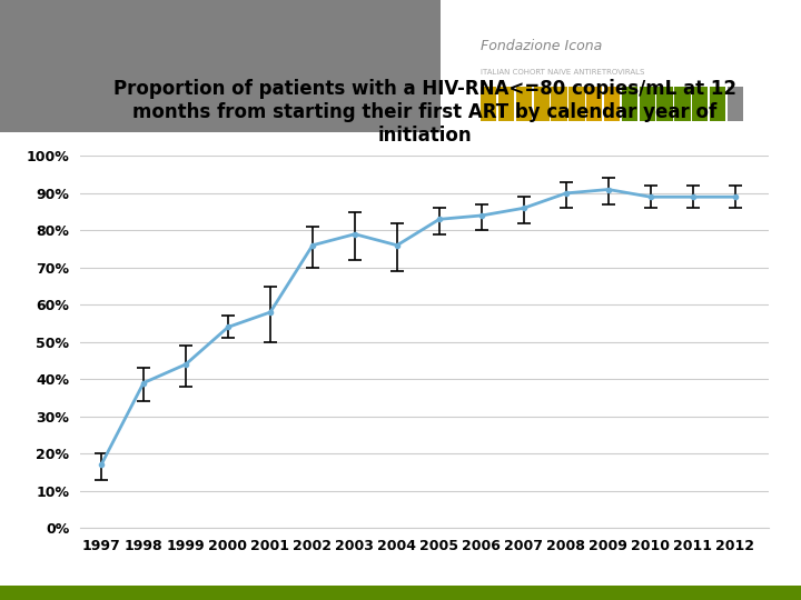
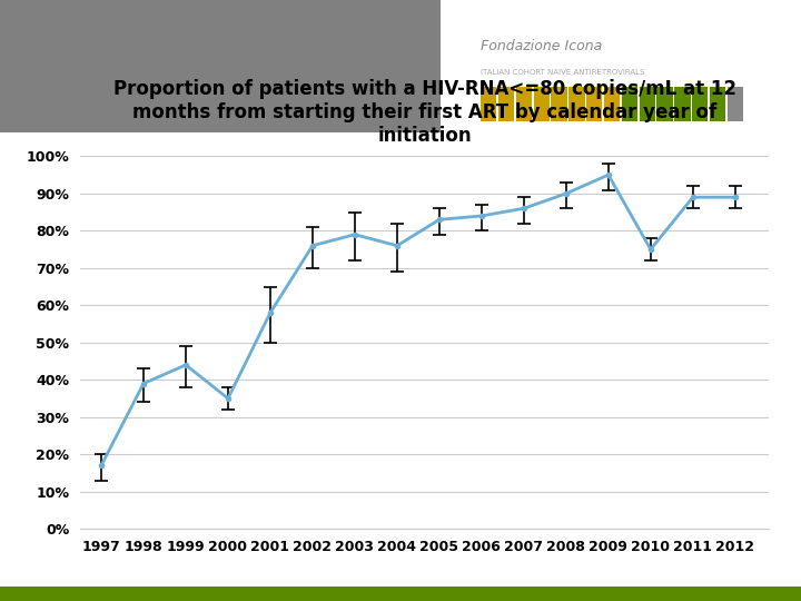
2000: 54% -> 35%
2009: 91% -> 95%
2010: 89% -> 75%
